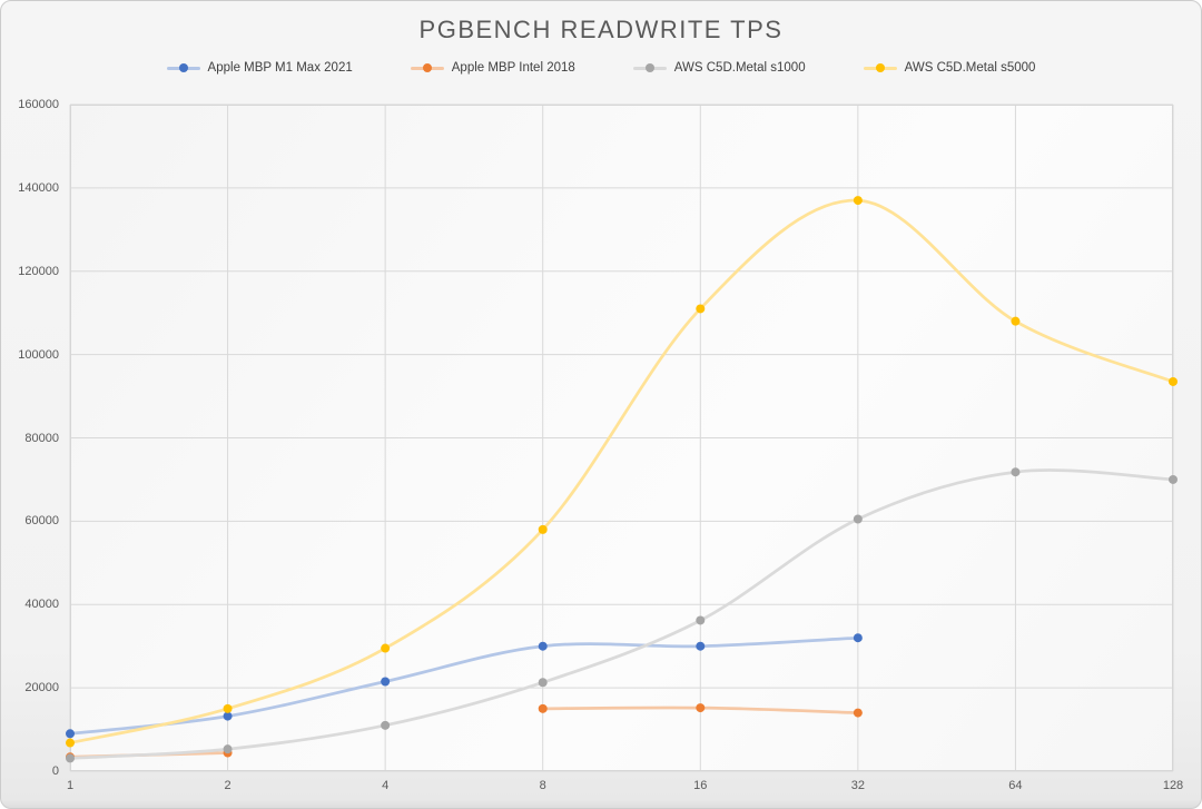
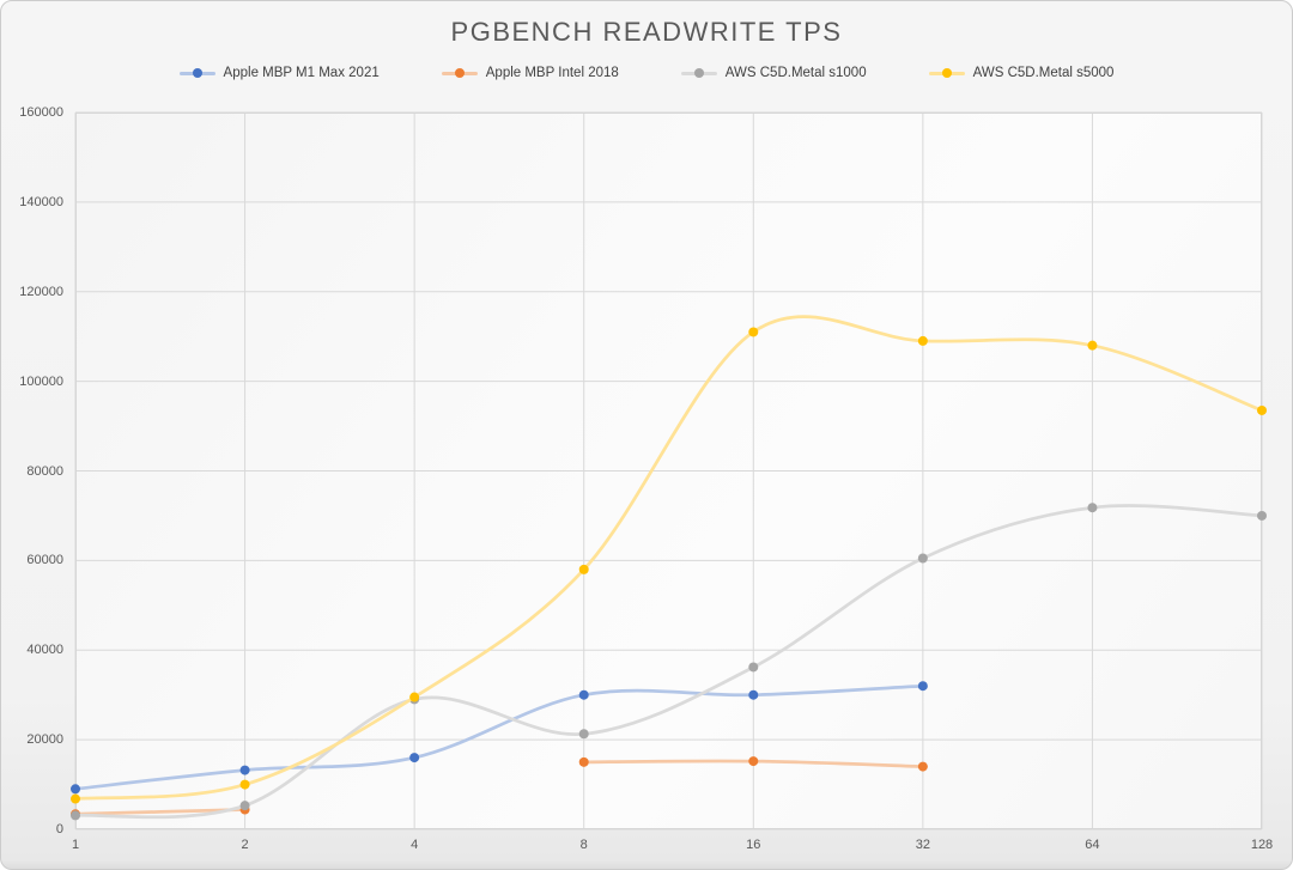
AWS C5D.Metal s5000/2: 15000 -> 10000
Apple MBP M1 Max 2021/4: 22000 -> 16000
AWS C5D.Metal s1000/4: 11000 -> 29000
AWS C5D.Metal s5000/32: 137000 -> 109000
